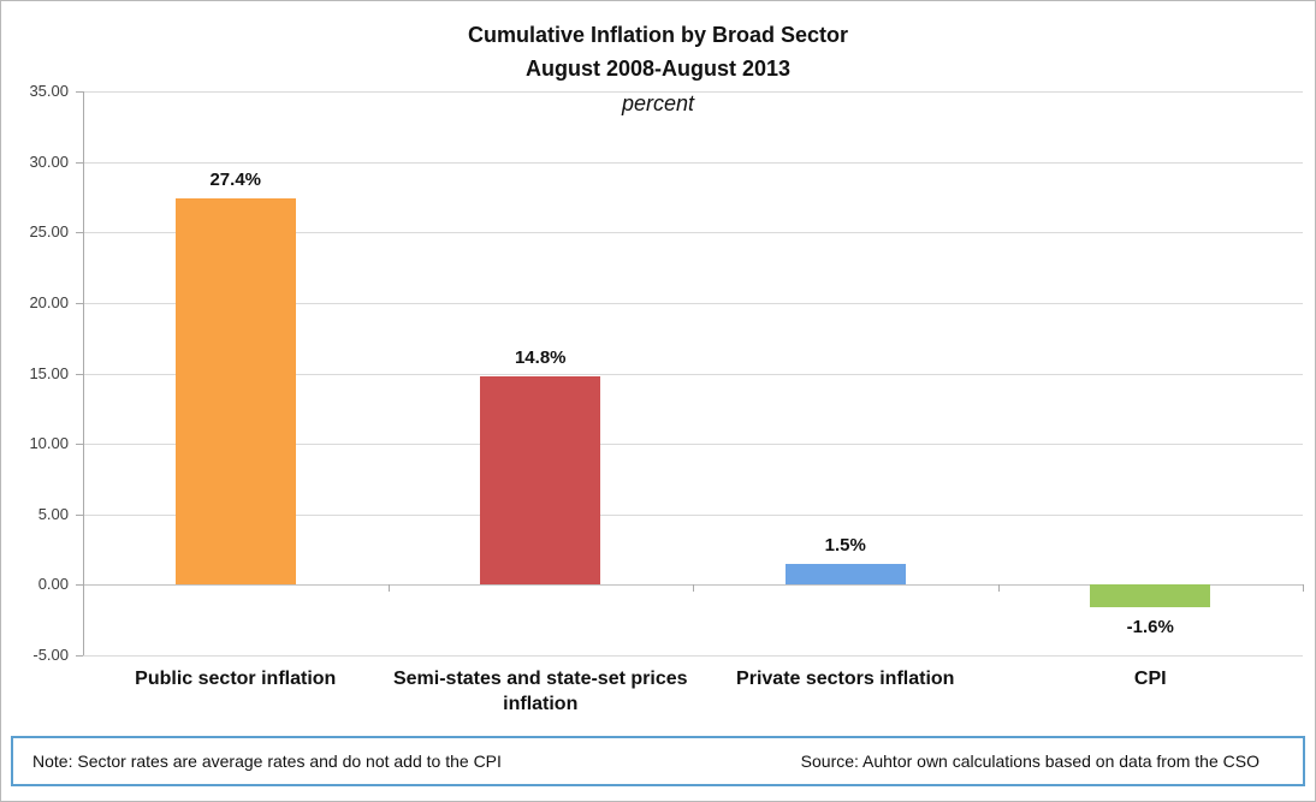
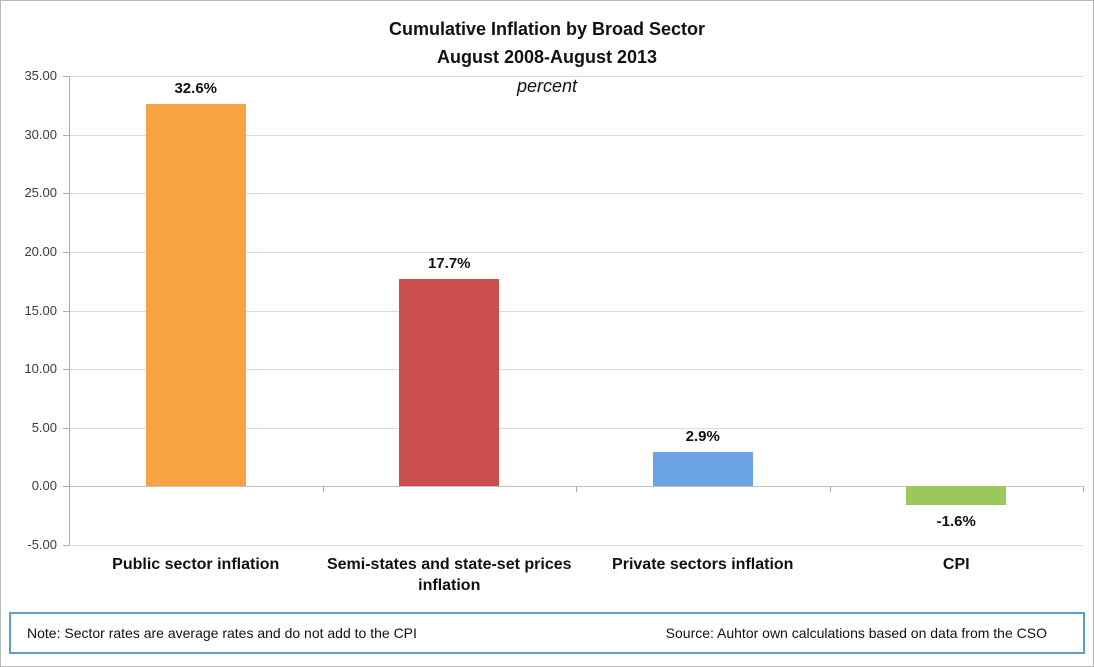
Public sector inflation: 27.4% -> 32.6%
Semi-states and state-set prices inflation: 14.8% -> 17.7%
Private sectors inflation: 1.5% -> 2.9%
